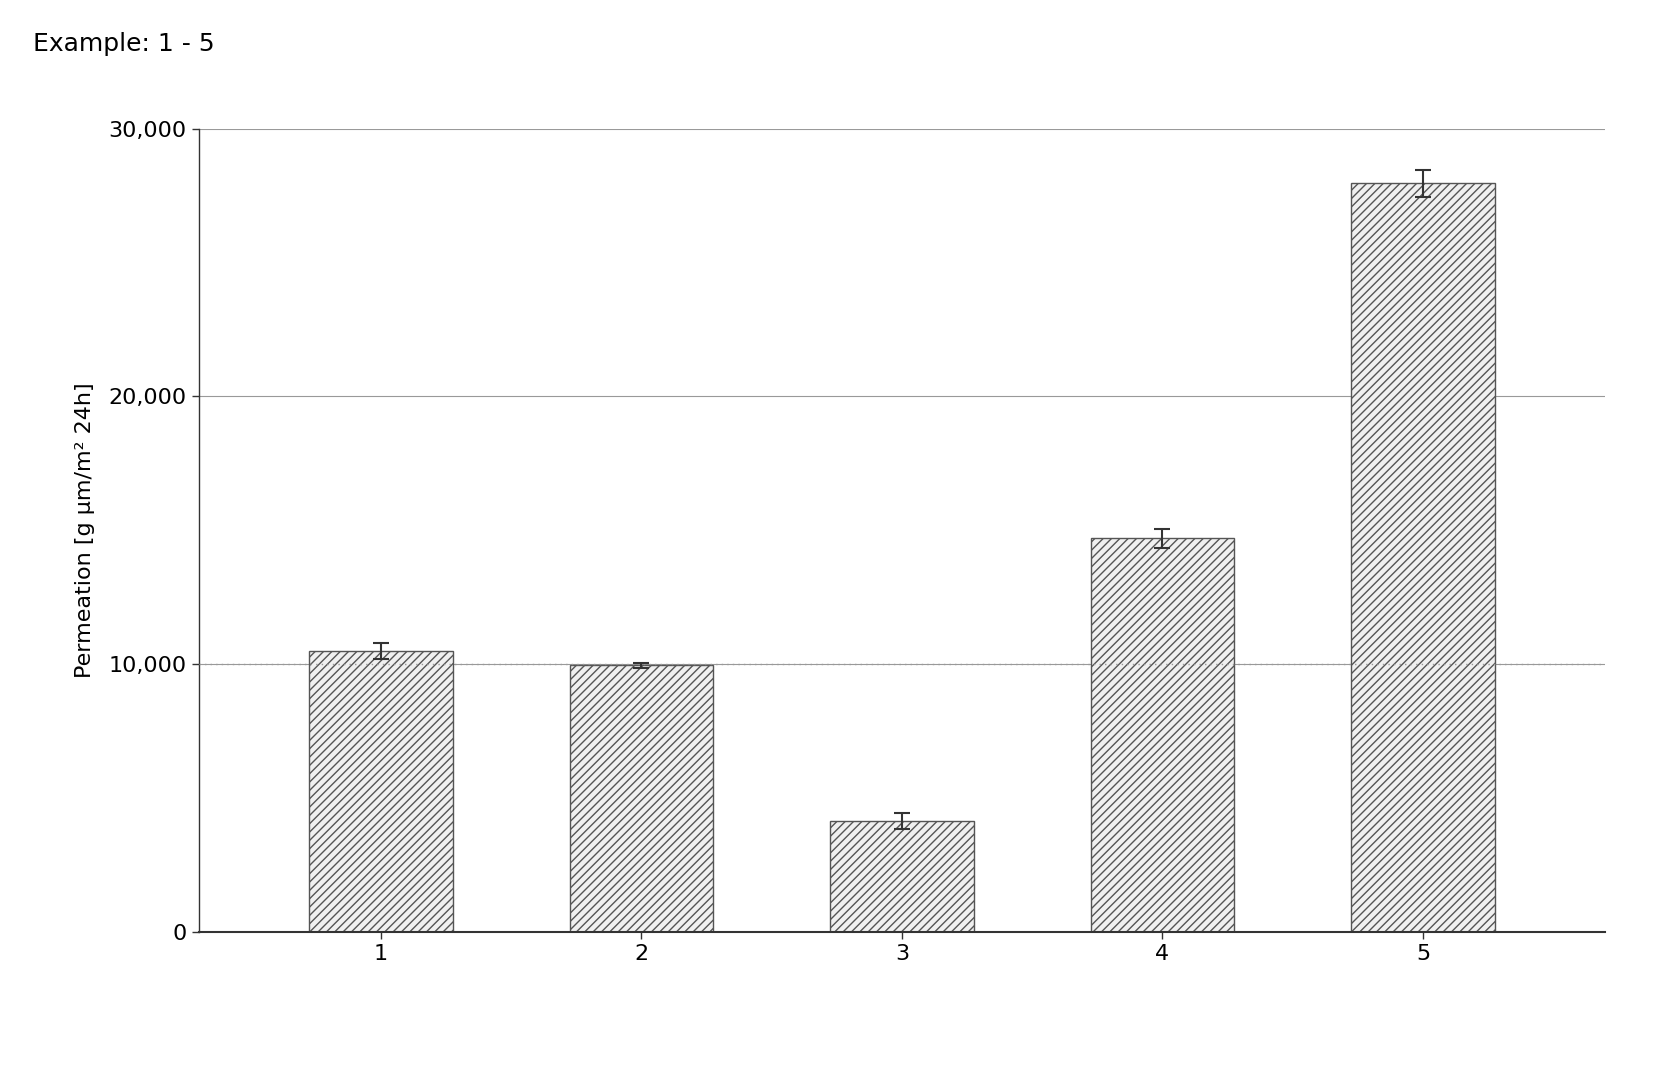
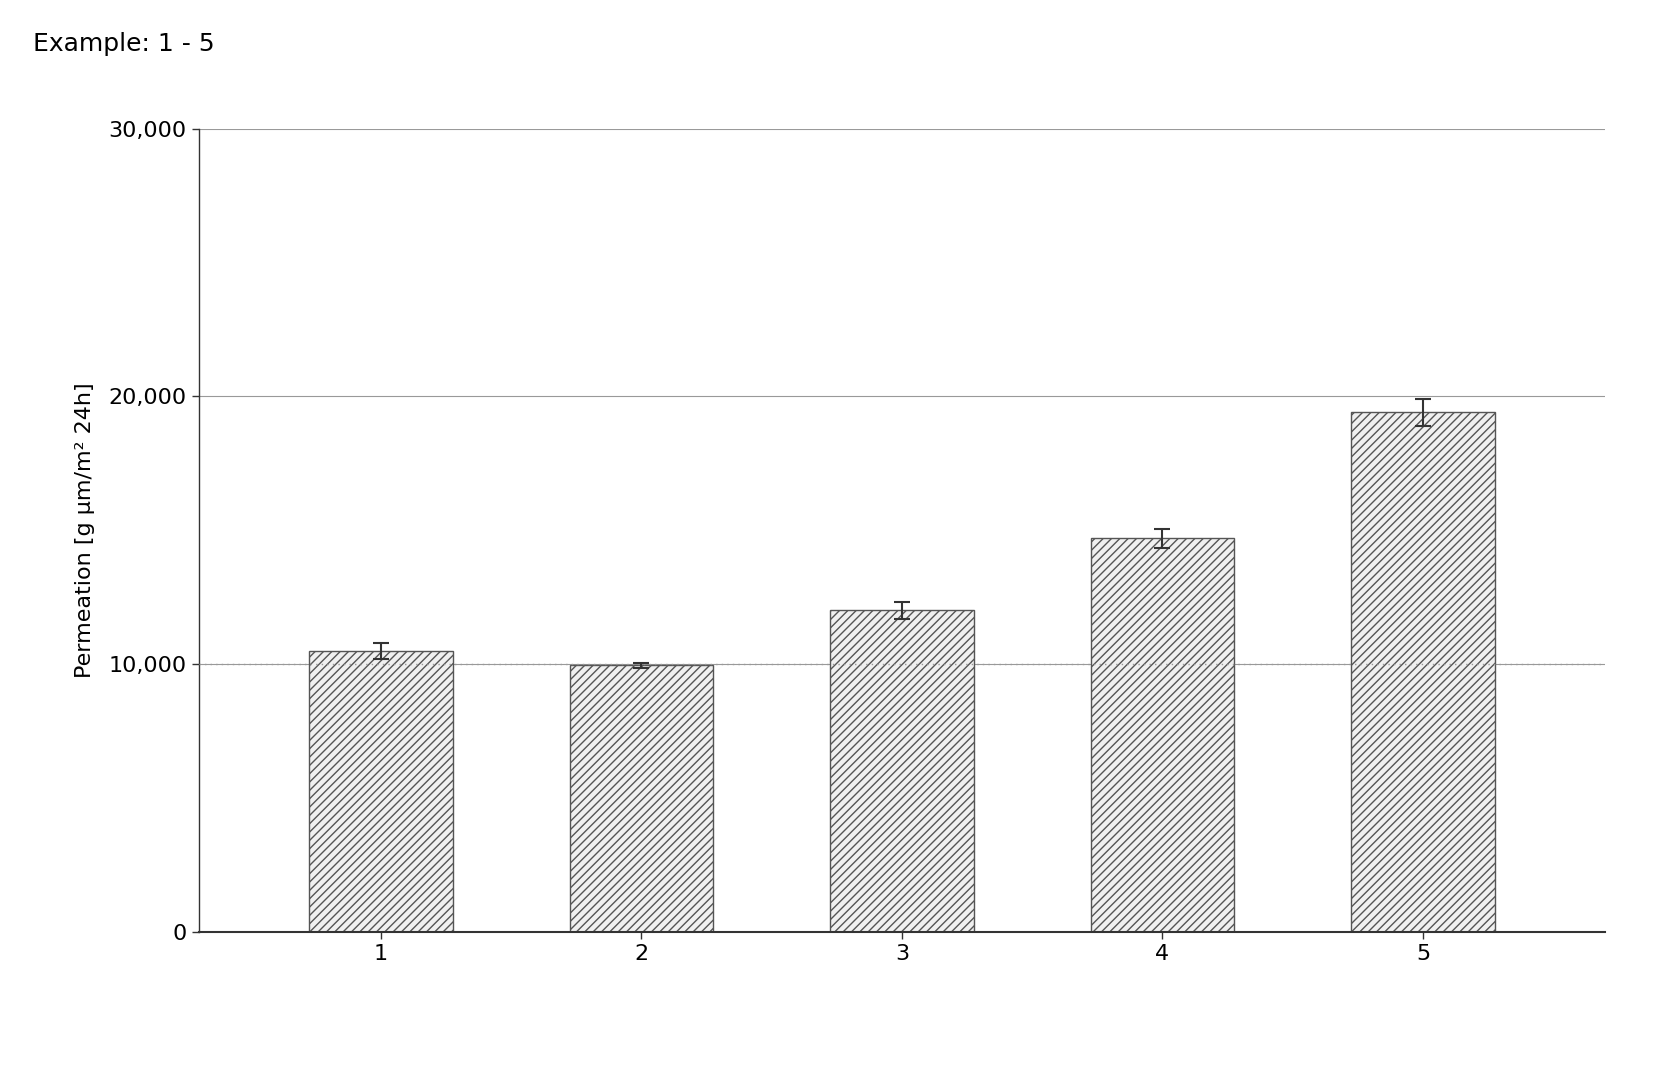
3: 4,150 -> 12,000
5: 27,950 -> 19,400
